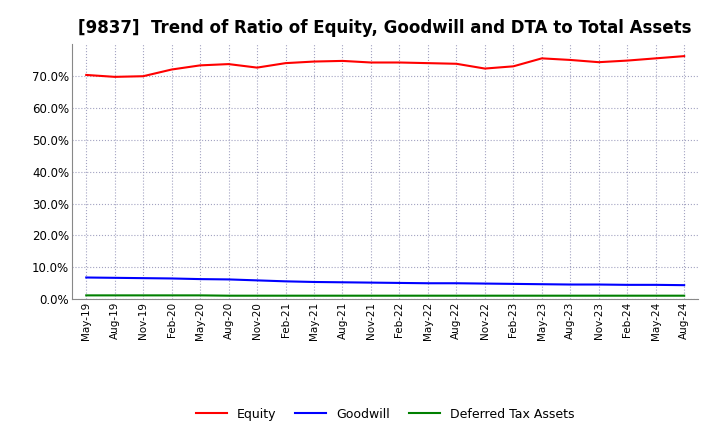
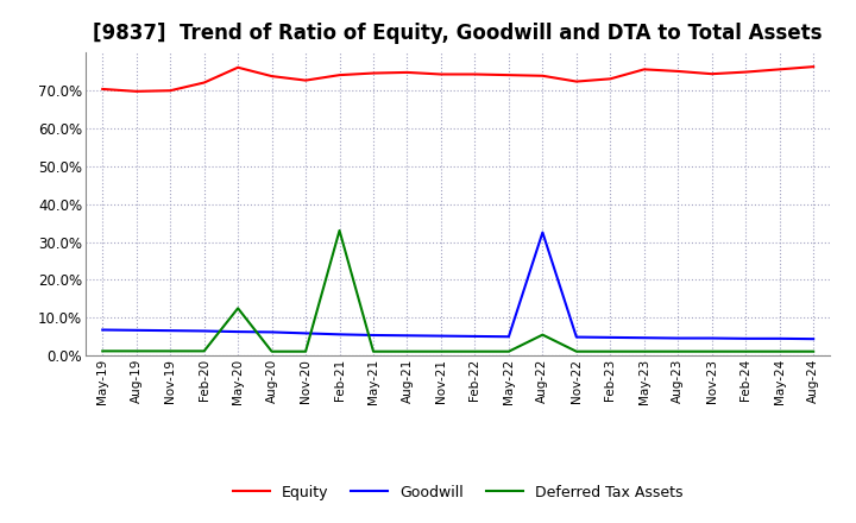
Equity/May-20: 73.3% -> 76.0%
Deferred Tax Assets/May-20: 1.2% -> 12.5%
Deferred Tax Assets/Feb-21: 1.1% -> 33.0%
Goodwill/Aug-22: 5.0% -> 32.5%
Deferred Tax Assets/Aug-22: 1.1% -> 5.5%
